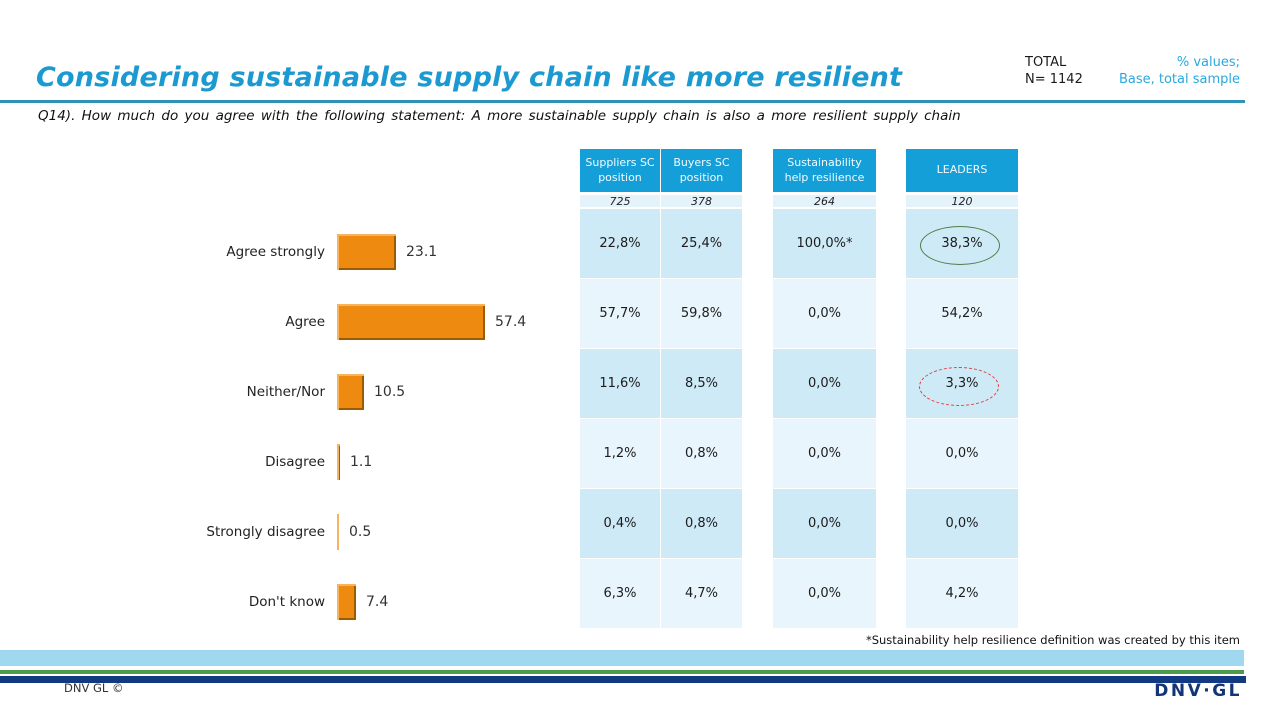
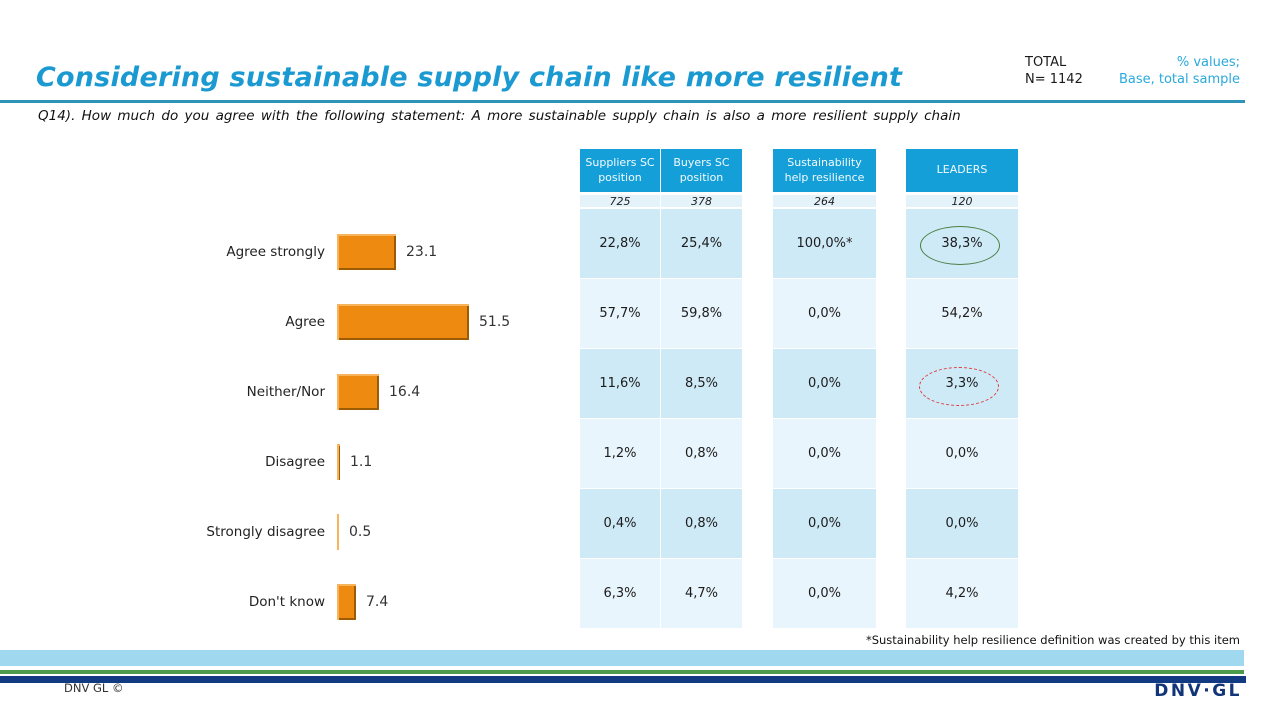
Agree: 57.4 -> 51.5
Neither/Nor: 10.5 -> 16.4
